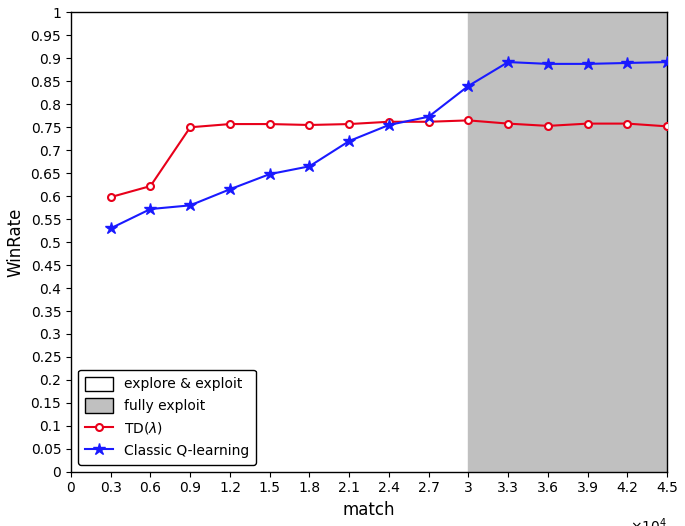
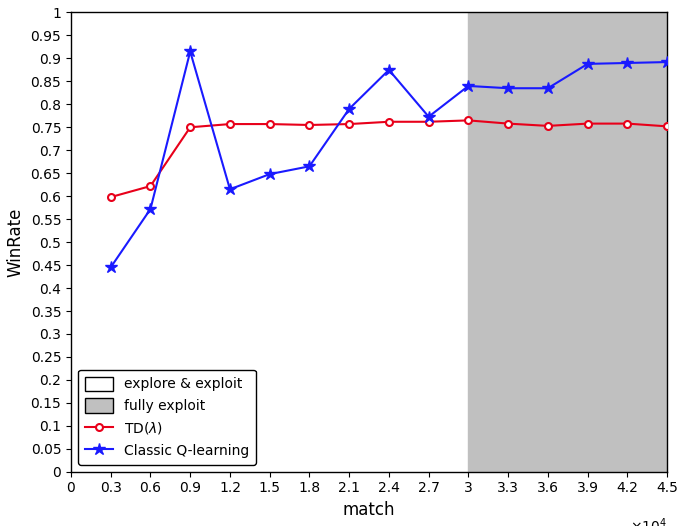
Classic Q-learning/0.3: 0.530 -> 0.445
Classic Q-learning/0.9: 0.580 -> 0.915
Classic Q-learning/2.1: 0.720 -> 0.790
Classic Q-learning/2.4: 0.755 -> 0.875
Classic Q-learning/3.3: 0.892 -> 0.835
Classic Q-learning/3.6: 0.888 -> 0.835
